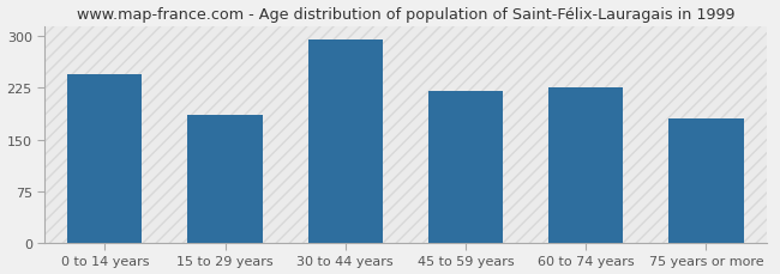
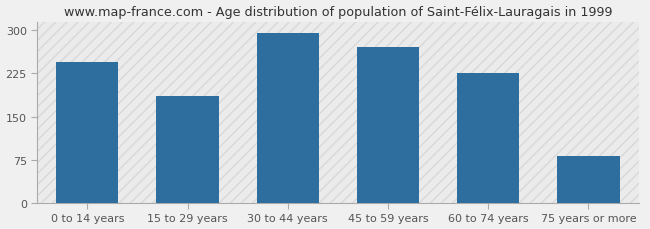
45 to 59 years: 220 -> 270
75 years or more: 180 -> 82
